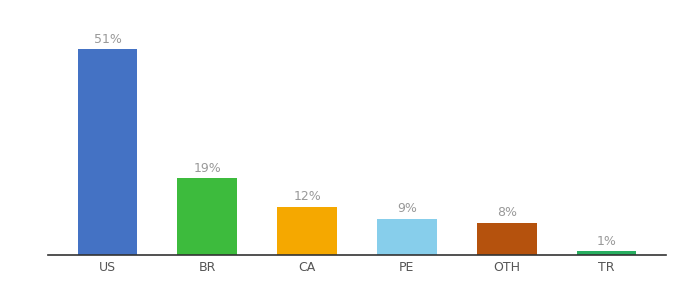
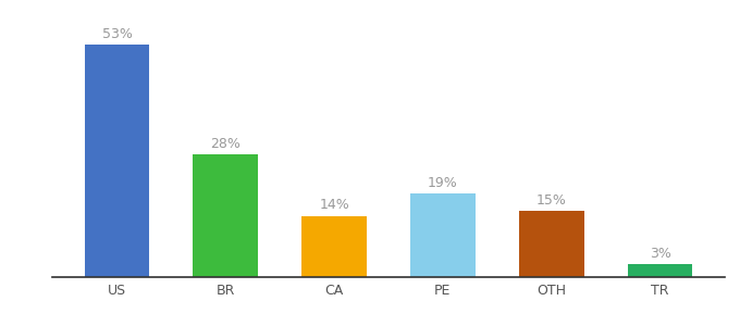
US: 51% -> 53%
BR: 19% -> 28%
CA: 12% -> 14%
PE: 9% -> 19%
OTH: 8% -> 15%
TR: 1% -> 3%
